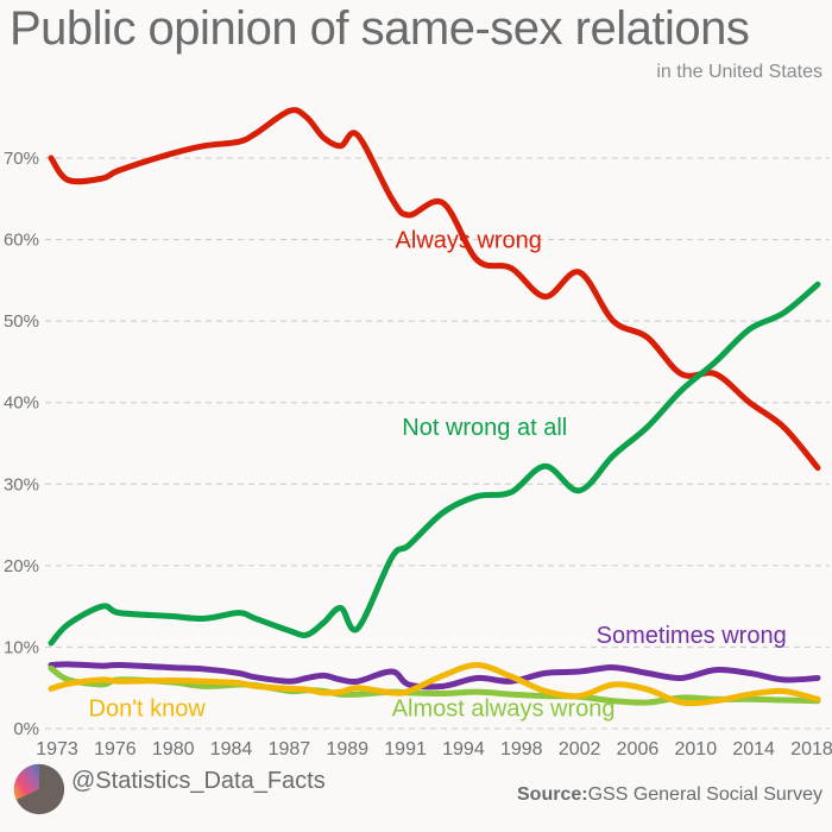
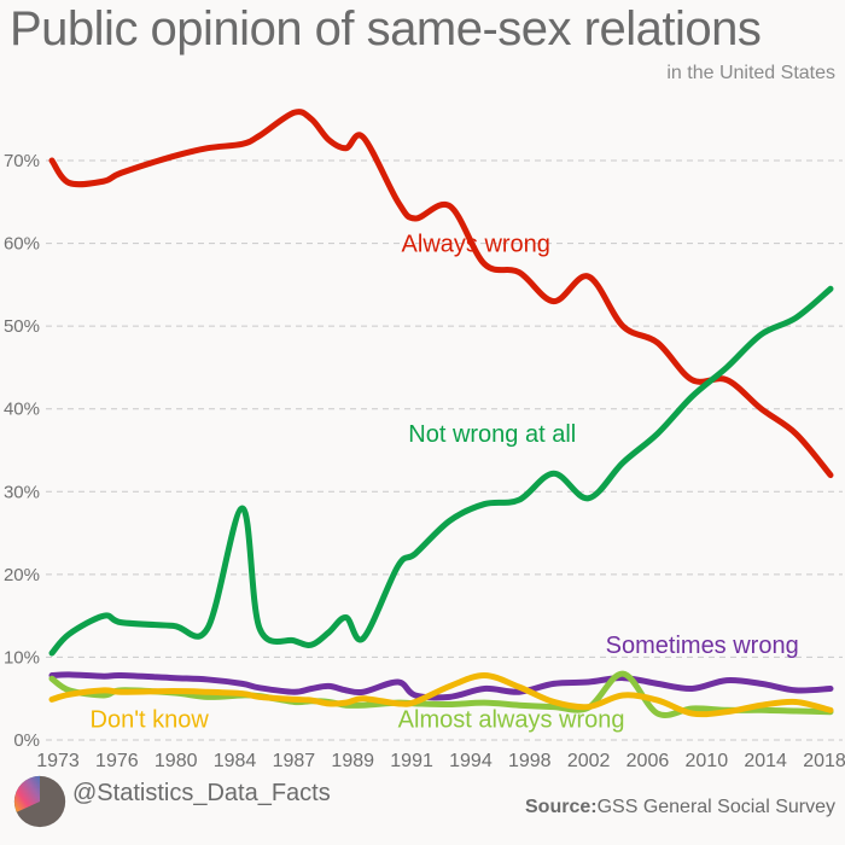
Not wrong at all/1984: 14% -> 28%
Almost always wrong/2006: 3% -> 8%
